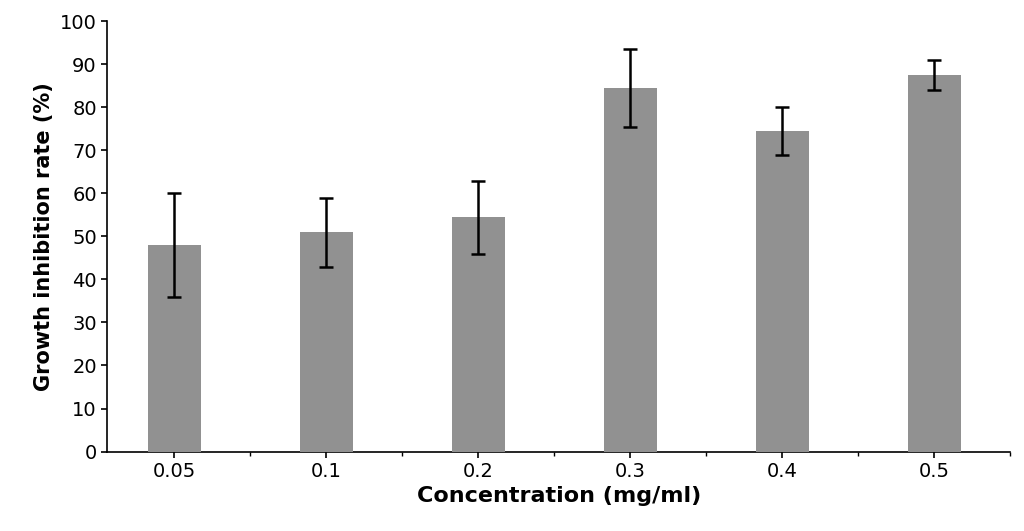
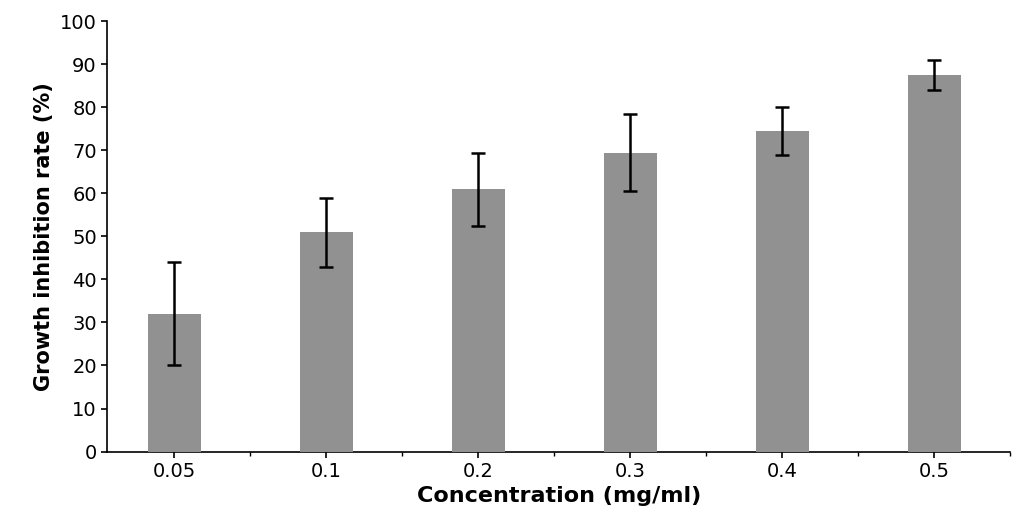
0.05: 48.0 -> 32.0
0.2: 54.5 -> 61.0
0.3: 84.5 -> 69.5
